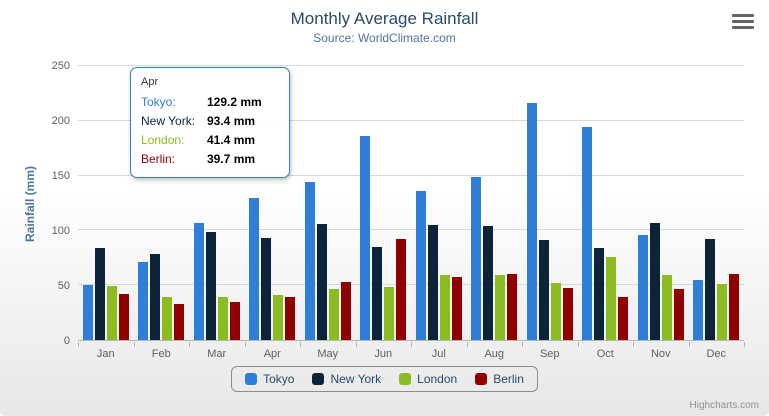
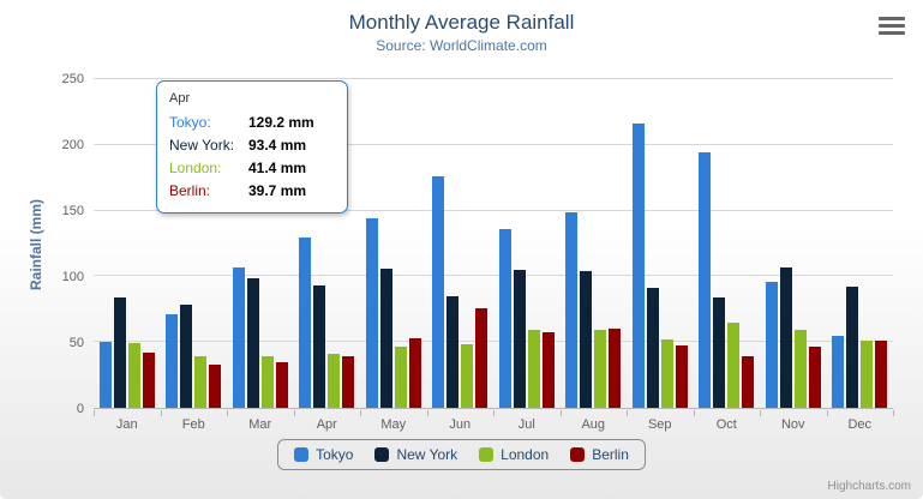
Tokyo/Jun: 186 -> 176
Berlin/Jun: 92 -> 76
London/Oct: 76 -> 65
Berlin/Dec: 60 -> 51
